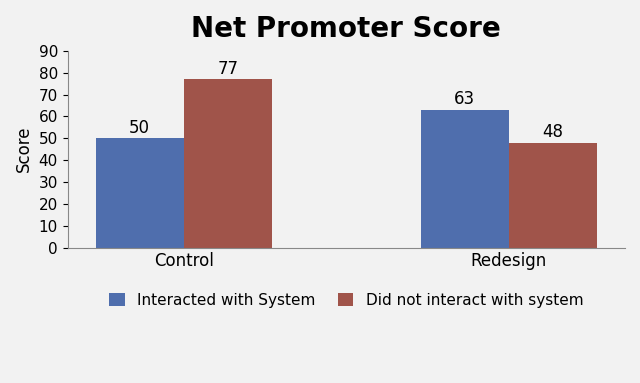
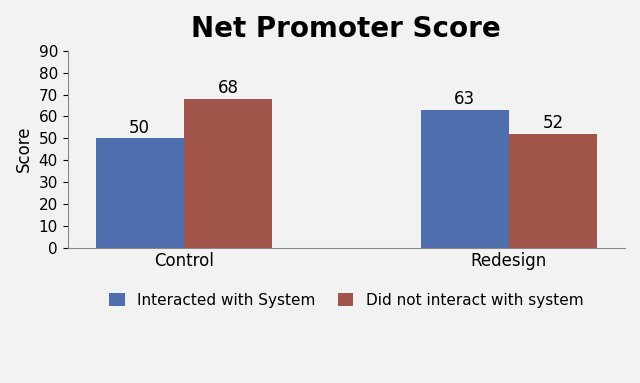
Did not interact with system/Control: 77 -> 68
Did not interact with system/Redesign: 48 -> 52
